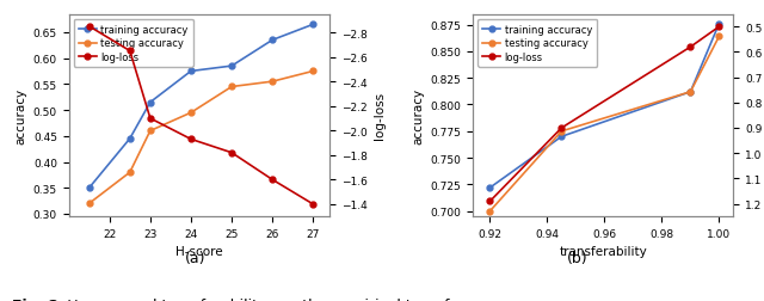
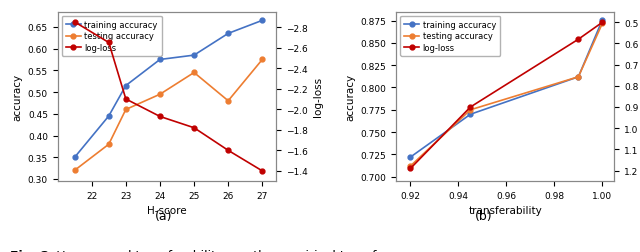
testing accuracy/26: 0.555 -> 0.480
testing accuracy/0.92: 0.700 -> 0.712
testing accuracy/1.00: 0.864 -> 0.872
